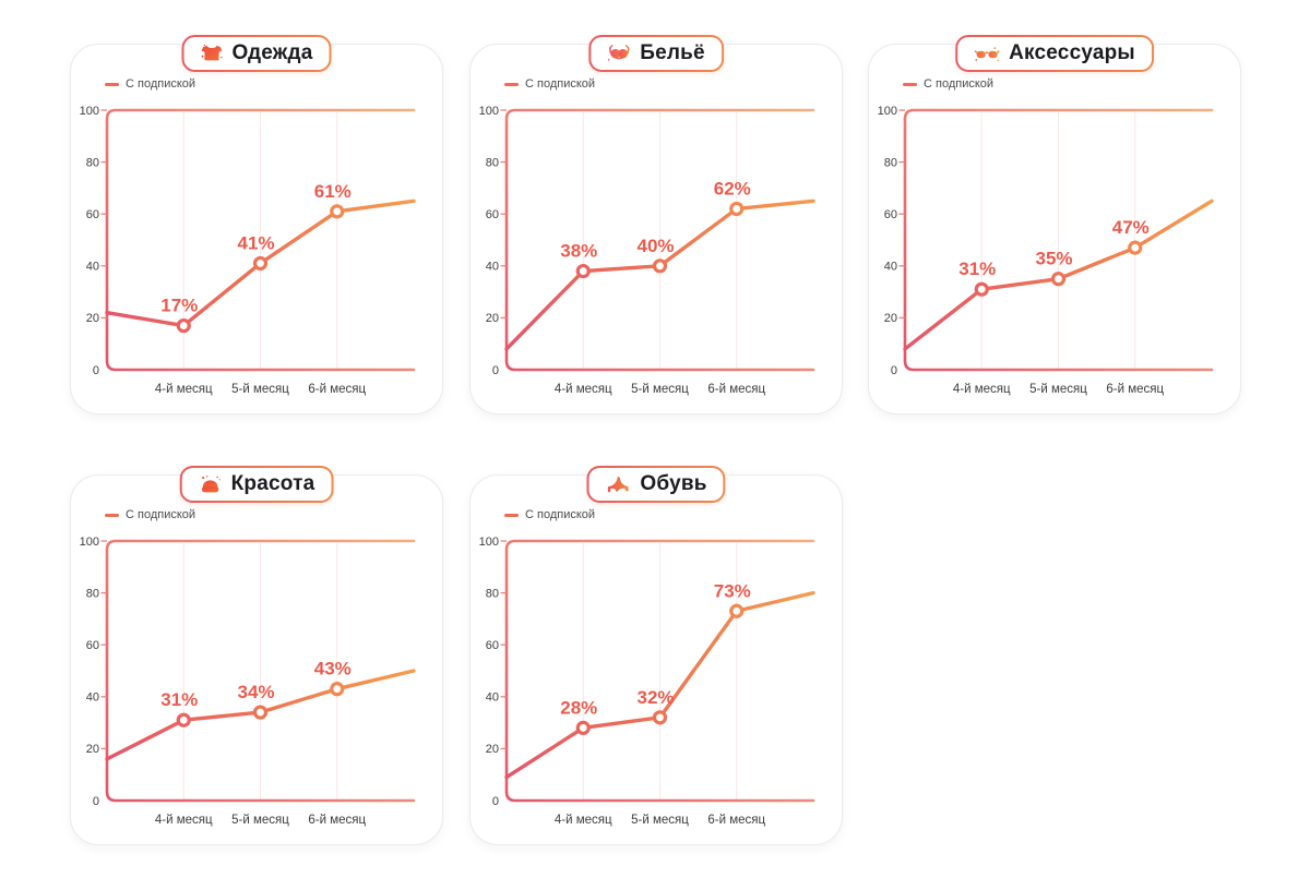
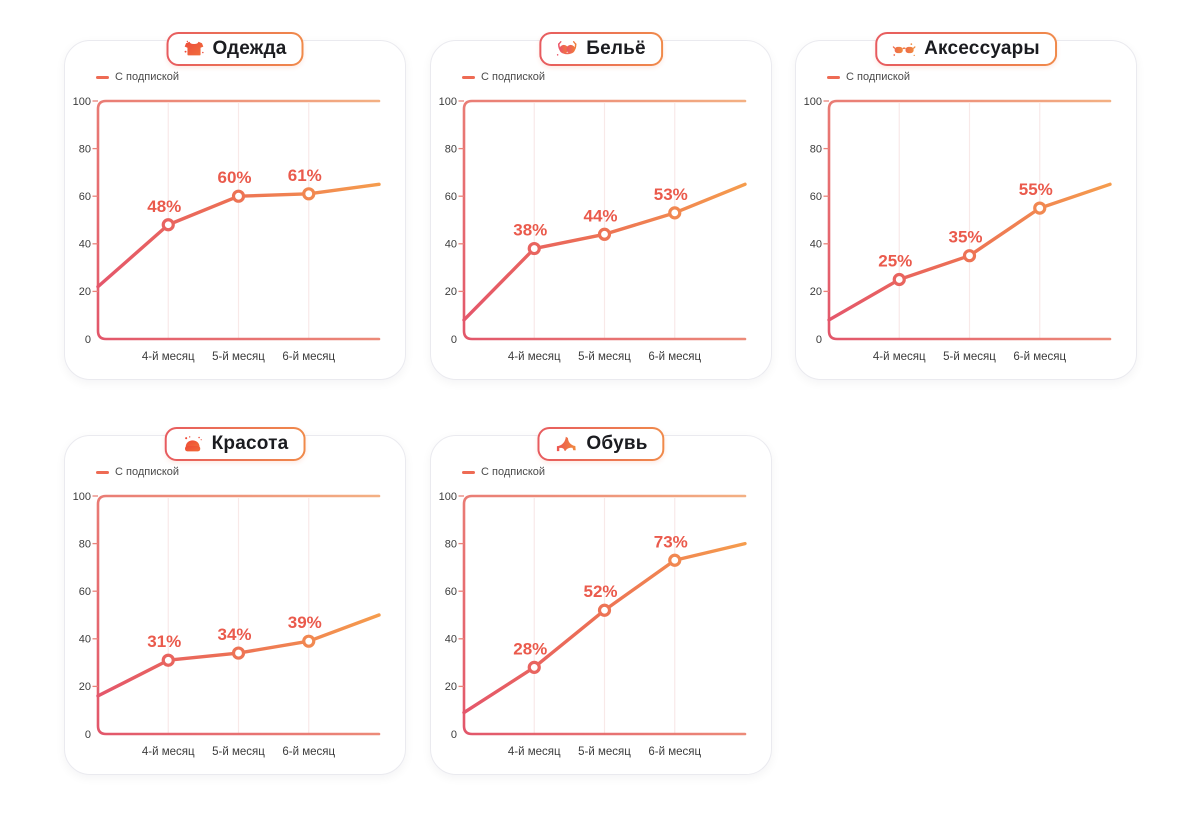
Одежда/4-й месяц: 17% -> 48%
Одежда/5-й месяц: 41% -> 60%
Бельё/5-й месяц: 40% -> 44%
Бельё/6-й месяц: 62% -> 53%
Аксессуары/4-й месяц: 31% -> 25%
Аксессуары/6-й месяц: 47% -> 55%
Красота/6-й месяц: 43% -> 39%
Обувь/5-й месяц: 32% -> 52%
